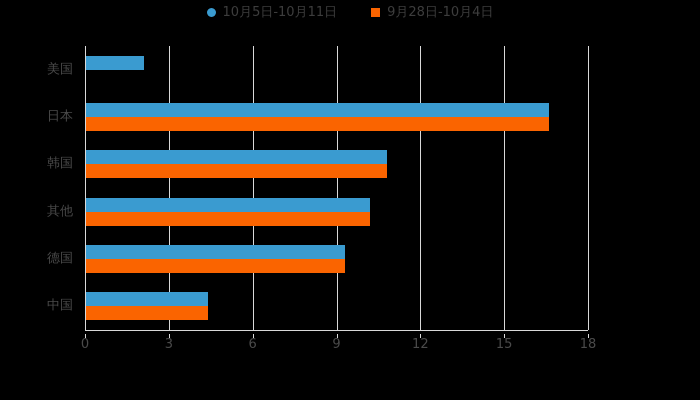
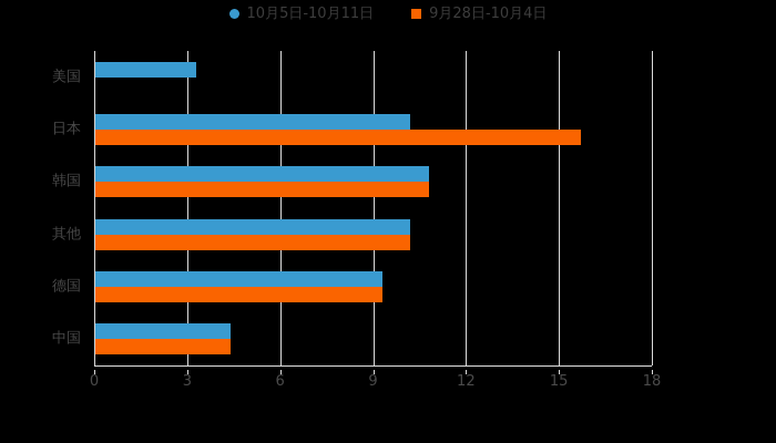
10月5日-10月11日/美国: 2.1 -> 3.3
10月5日-10月11日/日本: 16.6 -> 10.2
9月28日-10月4日/日本: 16.6 -> 15.7
